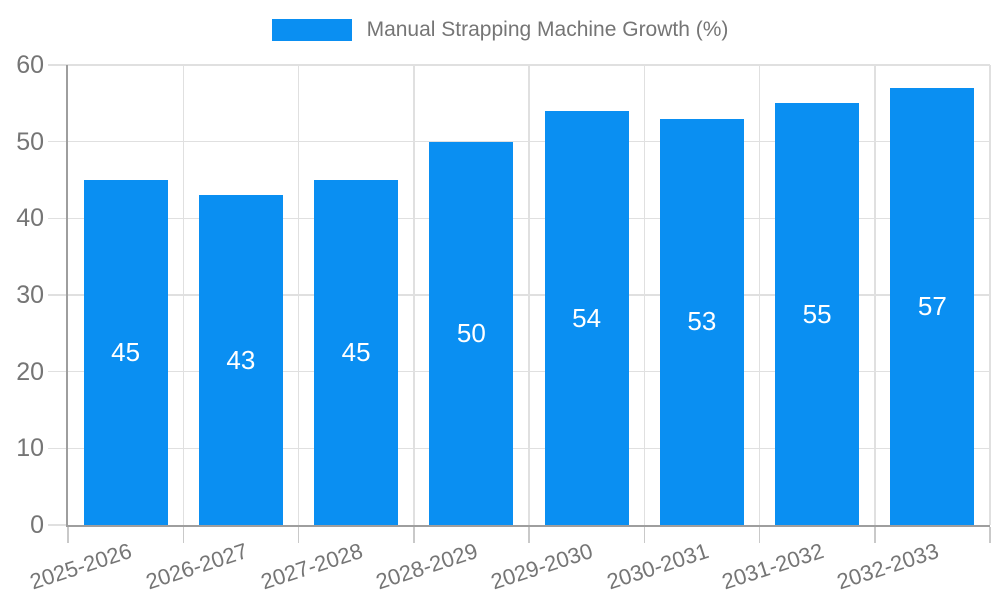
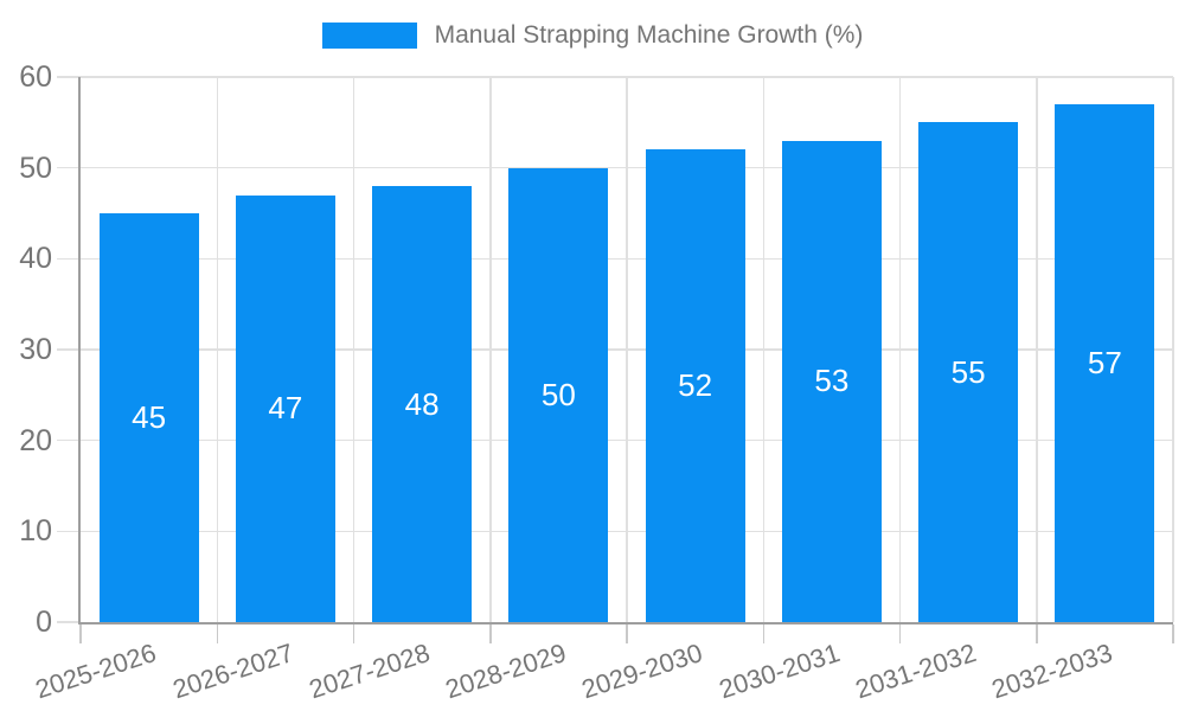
2026-2027: 43 -> 47
2027-2028: 45 -> 48
2029-2030: 54 -> 52
